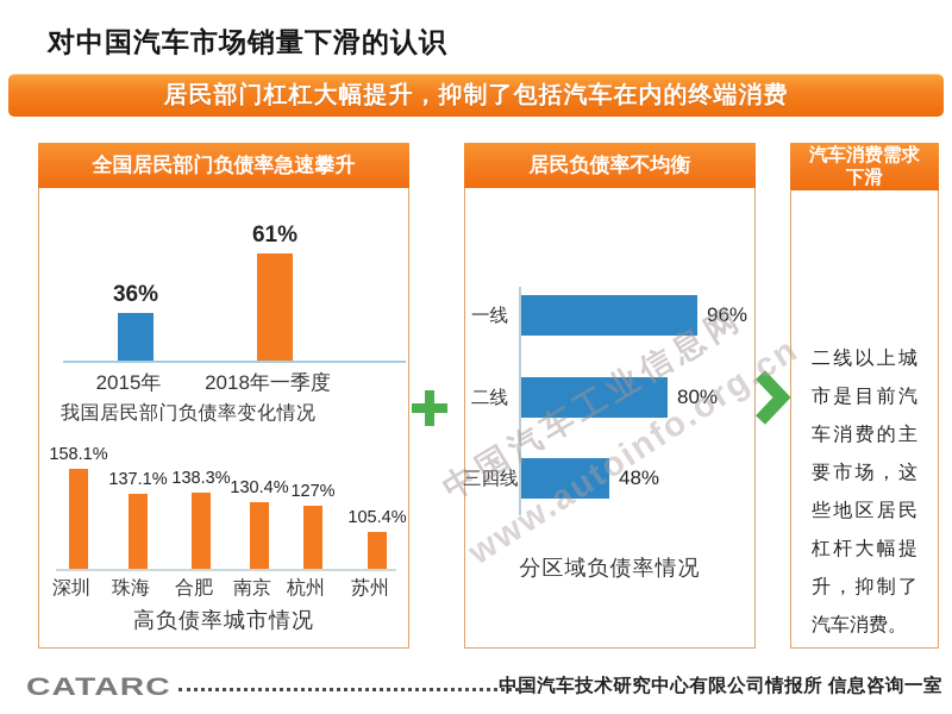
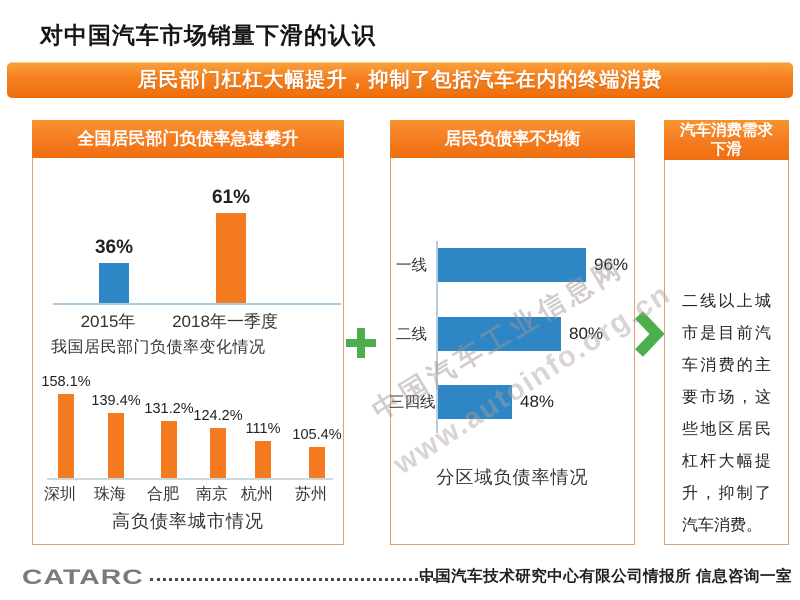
高负债率城市情况/珠海: 137.1% -> 139.4%
高负债率城市情况/合肥: 138.3% -> 131.2%
高负债率城市情况/南京: 130.4% -> 124.2%
高负债率城市情况/杭州: 127% -> 111%
